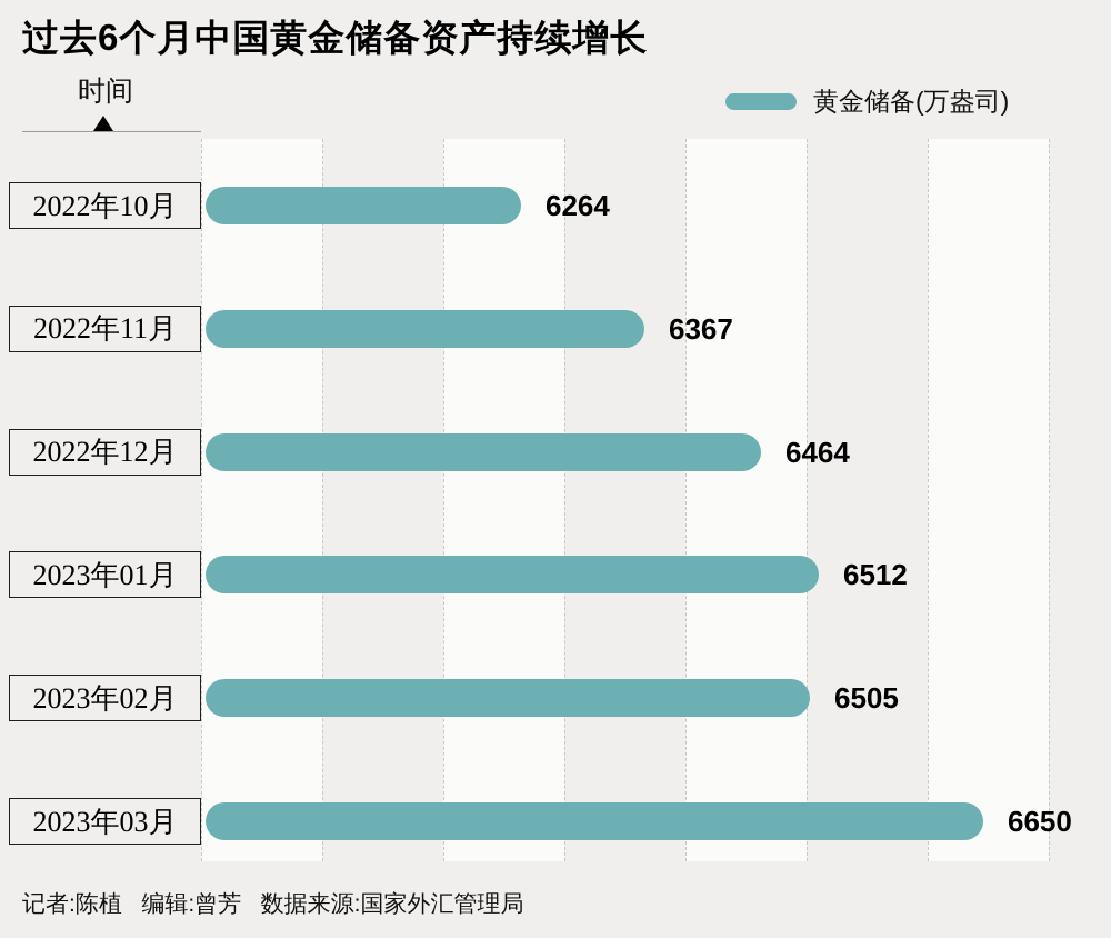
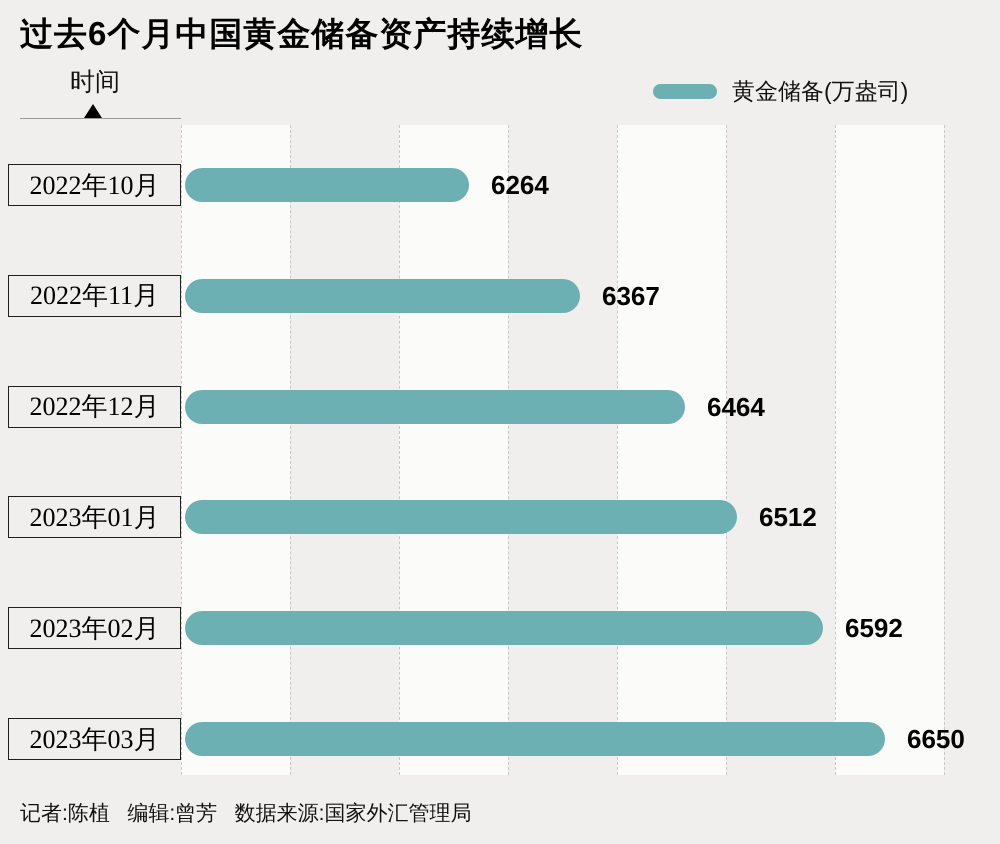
2023年02月: 6505 -> 6592
